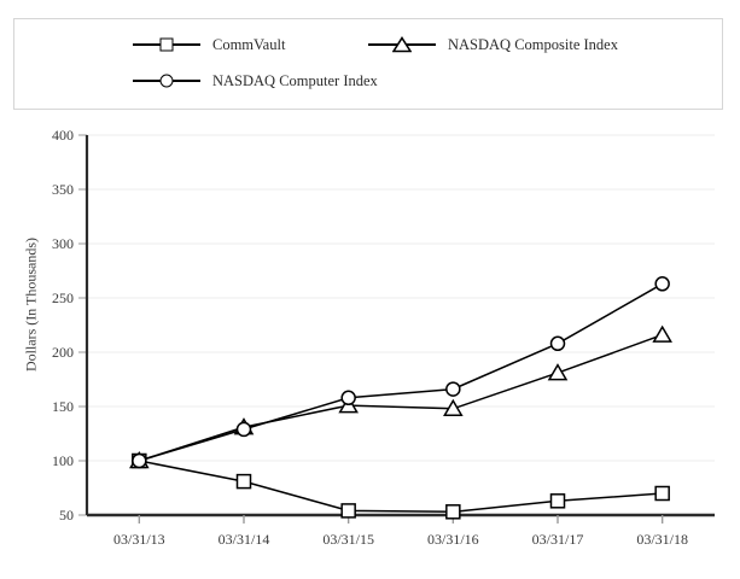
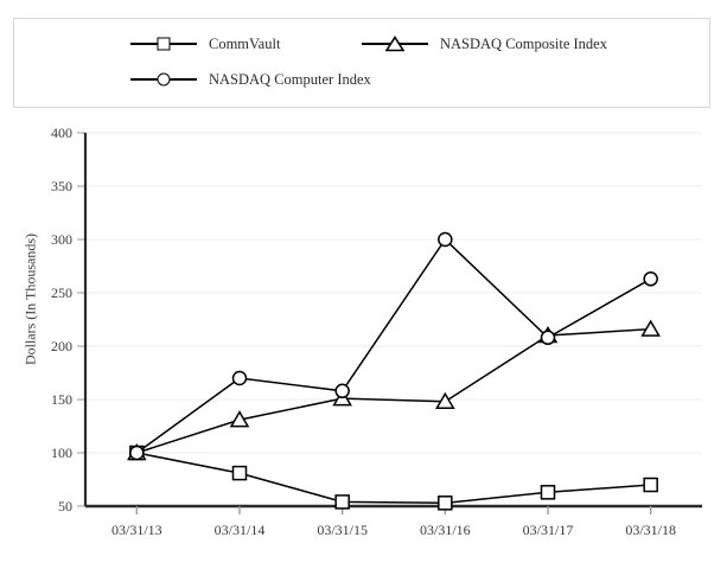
NASDAQ Computer Index/03/31/14: 130 -> 170
NASDAQ Computer Index/03/31/16: 170 -> 300
NASDAQ Composite Index/03/31/17: 180 -> 210
